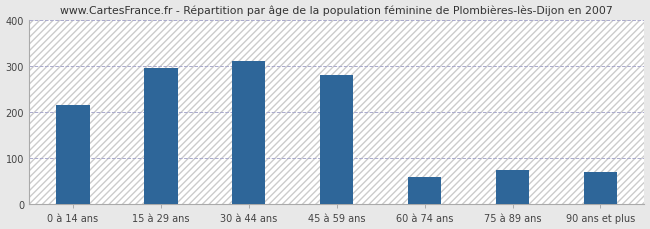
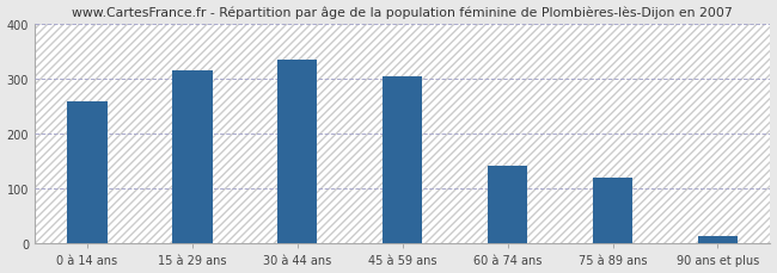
0 à 14 ans: 215 -> 258
15 à 29 ans: 295 -> 315
30 à 44 ans: 310 -> 335
45 à 59 ans: 280 -> 305
60 à 74 ans: 60 -> 142
75 à 89 ans: 75 -> 120
90 ans et plus: 70 -> 13
